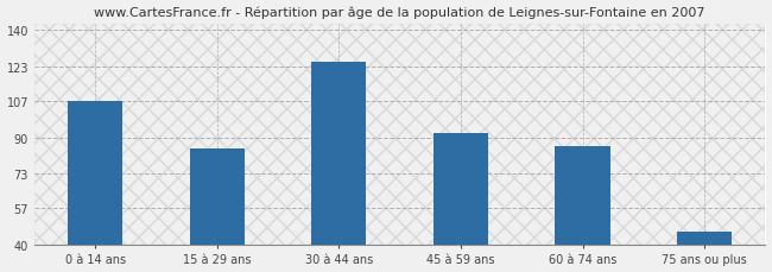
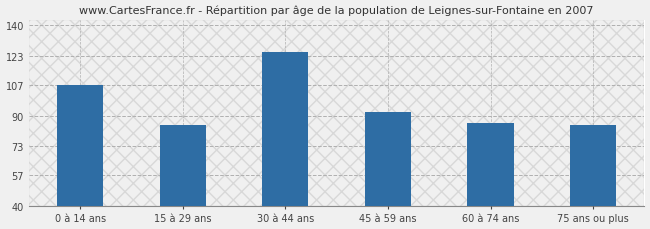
75 ans ou plus: 46 -> 85
